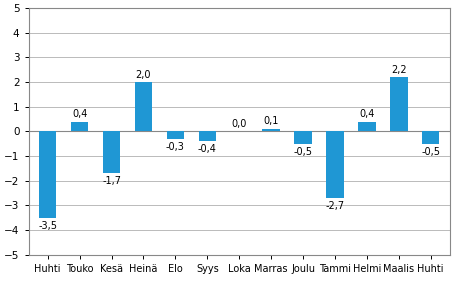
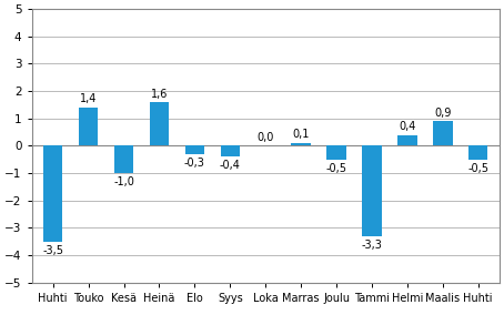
Touko: 0,4 -> 1,4
Kesä: -1,7 -> -1,0
Heinä: 2,0 -> 1,6
Tammi: -2,7 -> -3,3
Maalis: 2,2 -> 0,9
